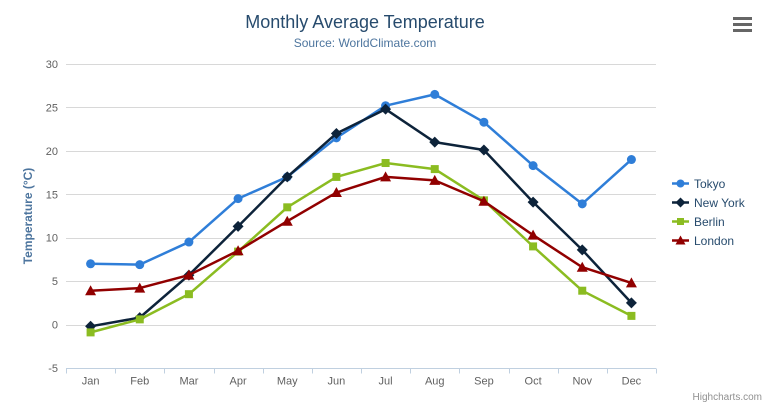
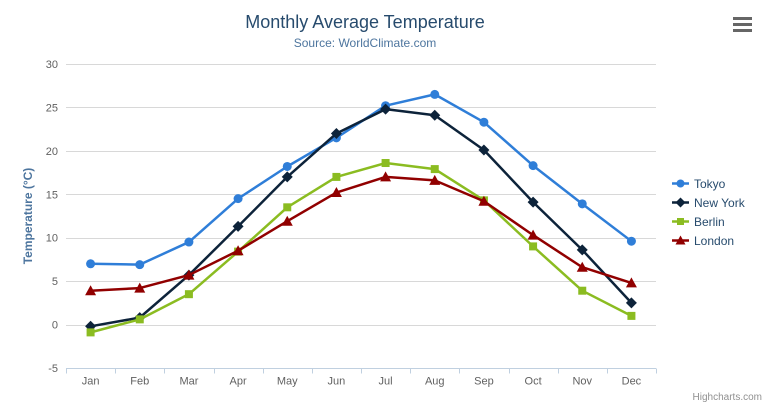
Tokyo/May: 17 -> 18
New York/Aug: 21 -> 24
Tokyo/Dec: 19 -> 10
